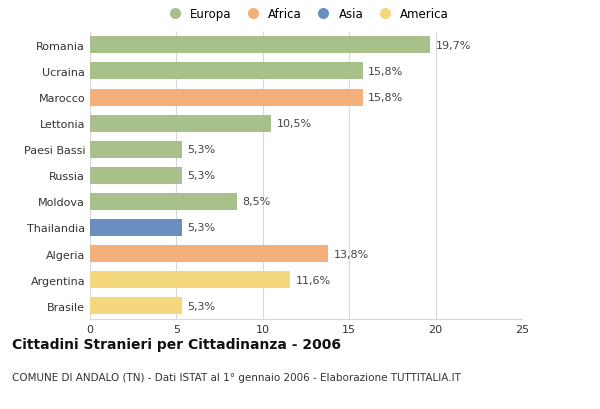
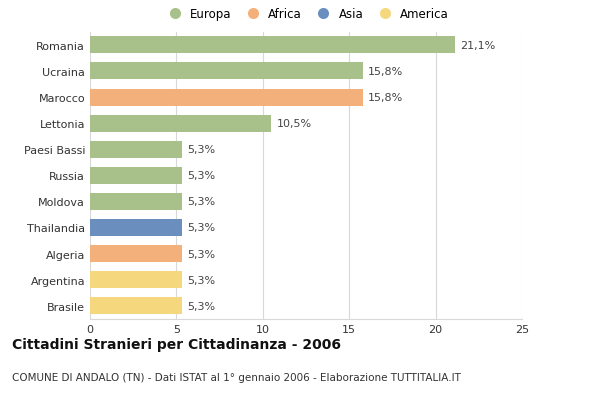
Romania: 19,7% -> 21,1%
Moldova: 8,5% -> 5,3%
Algeria: 13,8% -> 5,3%
Argentina: 11,6% -> 5,3%
